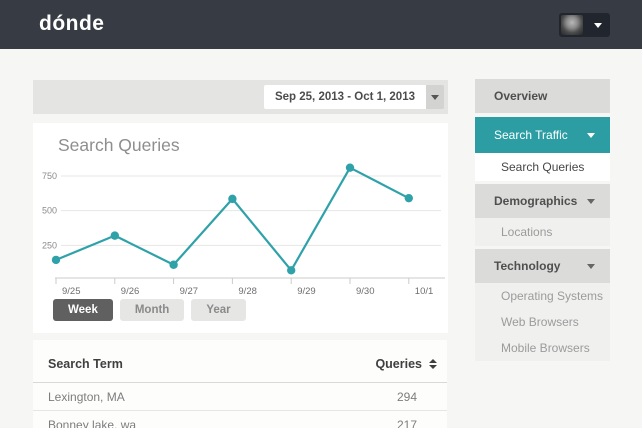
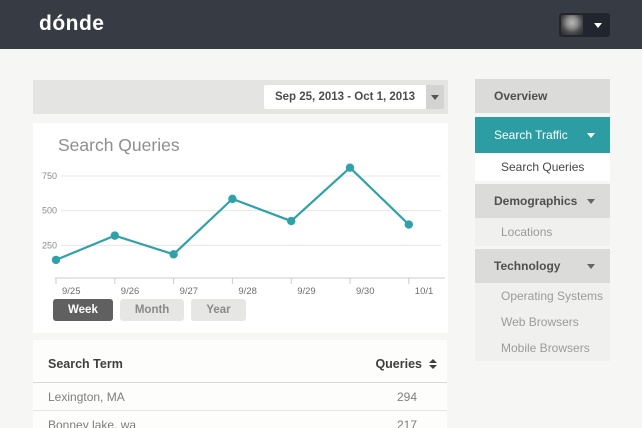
9/27: 110 -> 180
9/29: 70 -> 420
10/1: 590 -> 400
